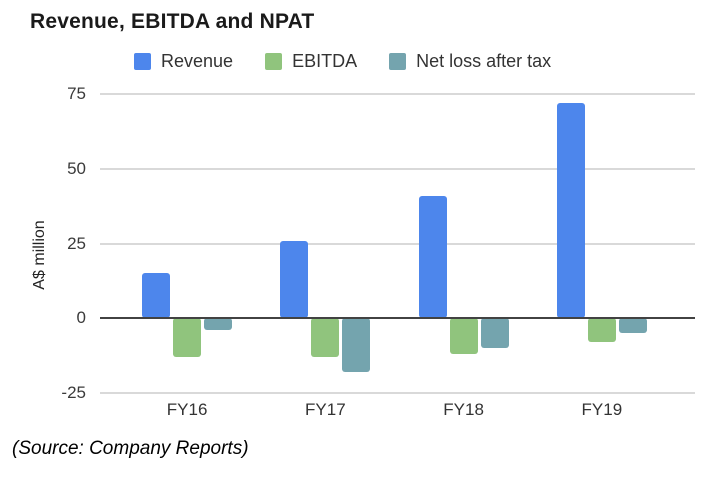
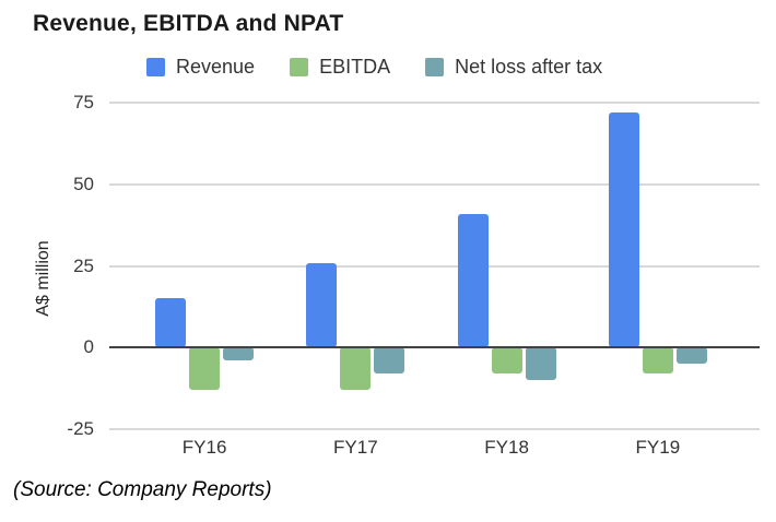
Net loss after tax/FY17: -18 -> -8
EBITDA/FY18: -12 -> -8
